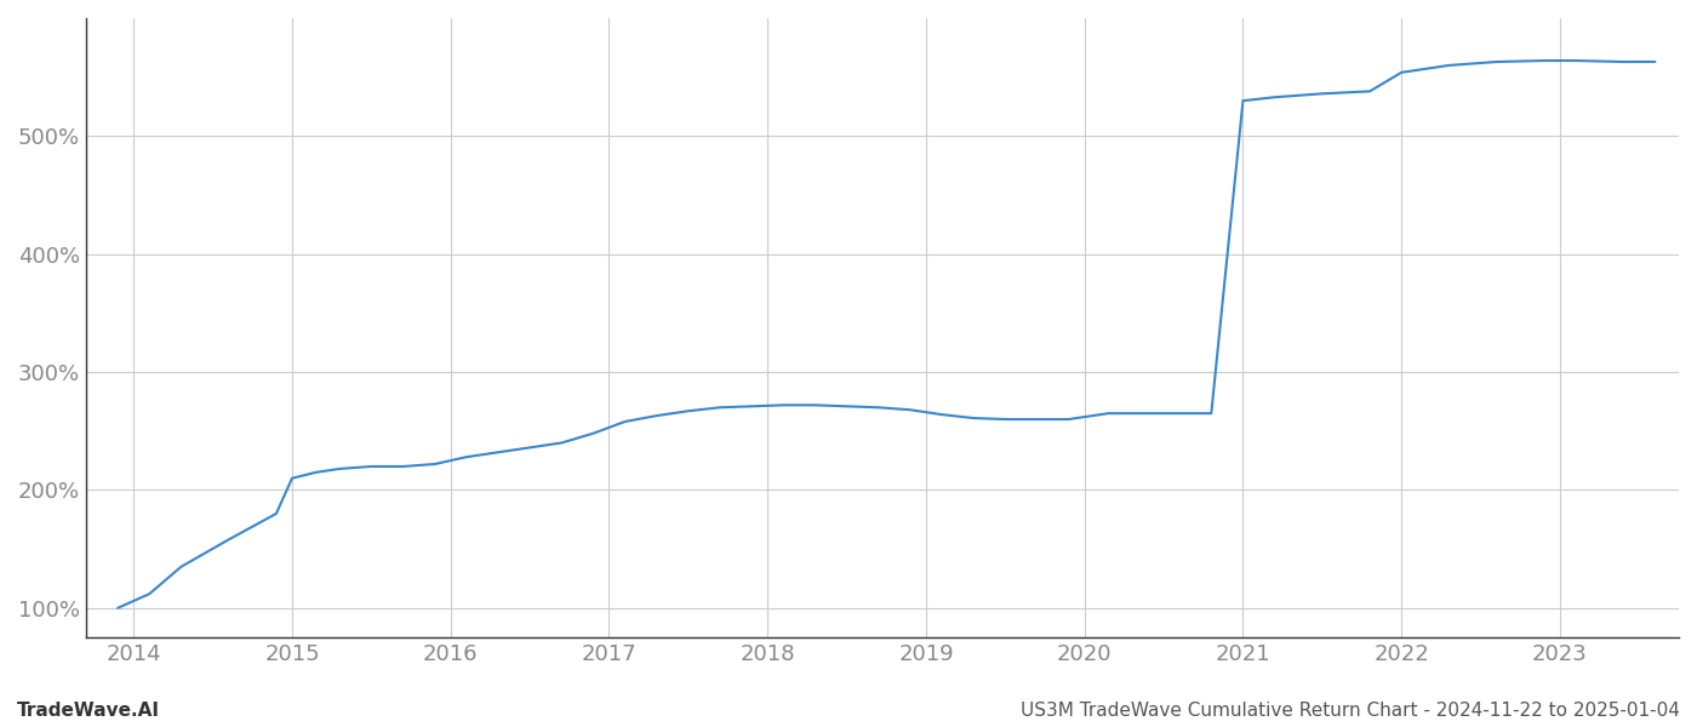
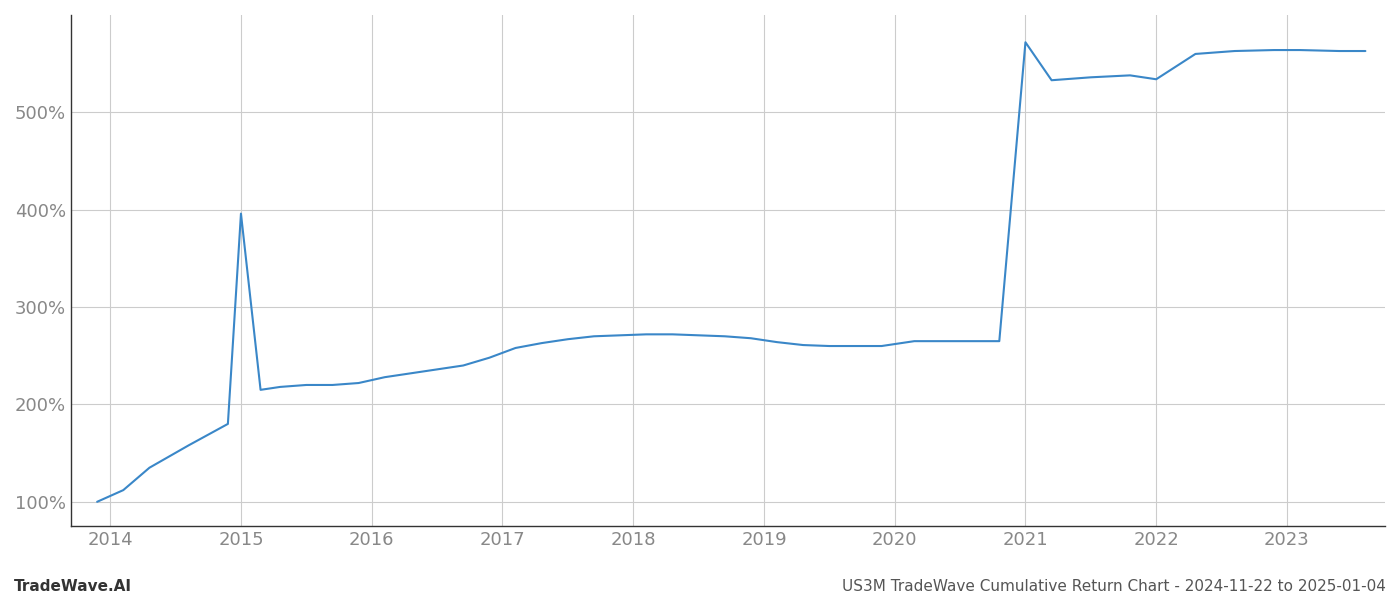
2015: 210% -> 396%
2021: 530% -> 572%
2022: 554% -> 534%
